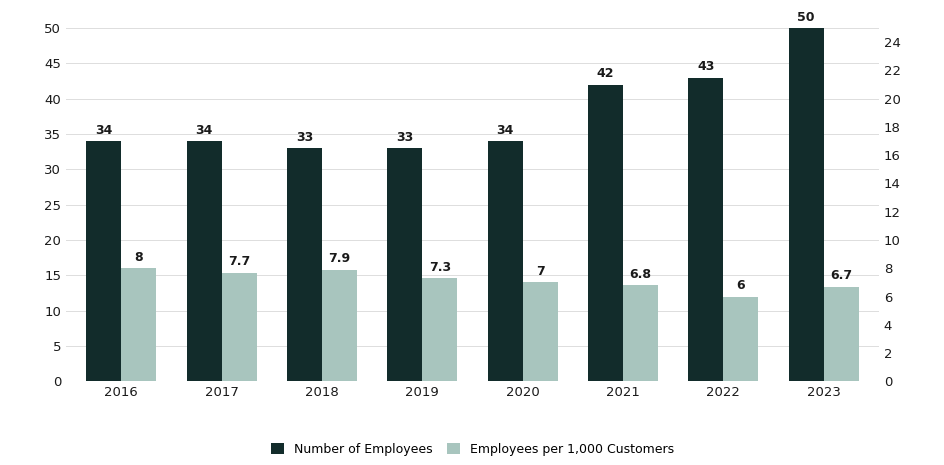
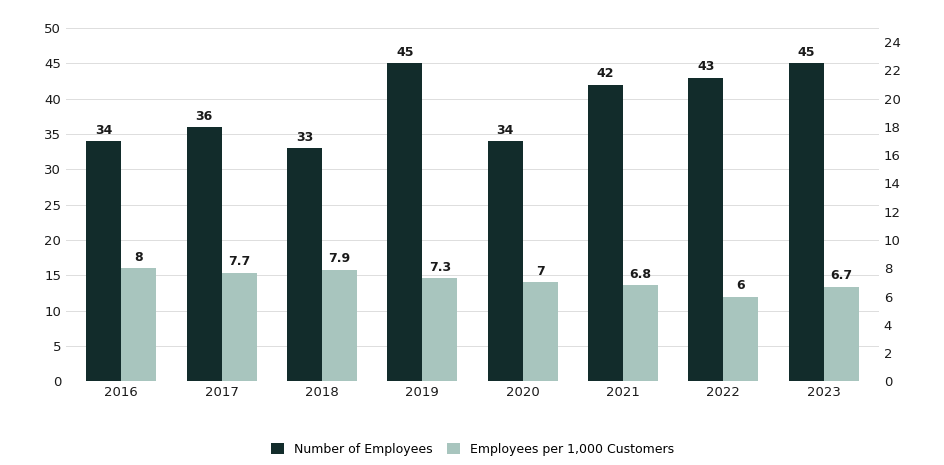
Number of Employees/2017: 34 -> 36
Number of Employees/2019: 33 -> 45
Number of Employees/2023: 50 -> 45
